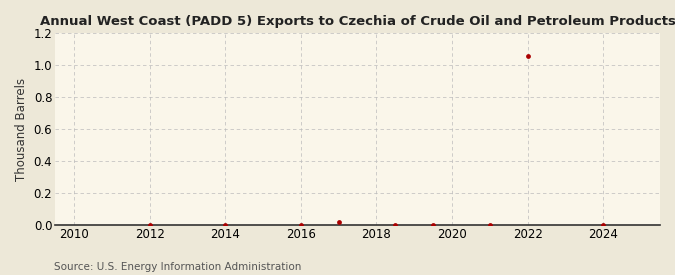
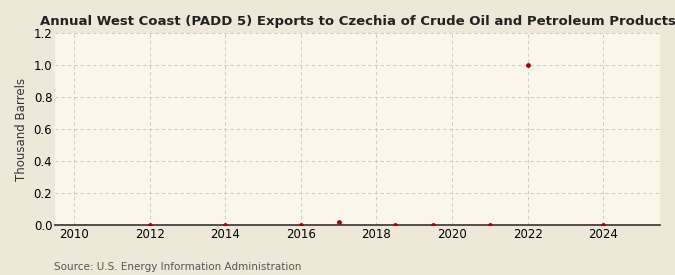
2022: 1.06 -> 1.00
